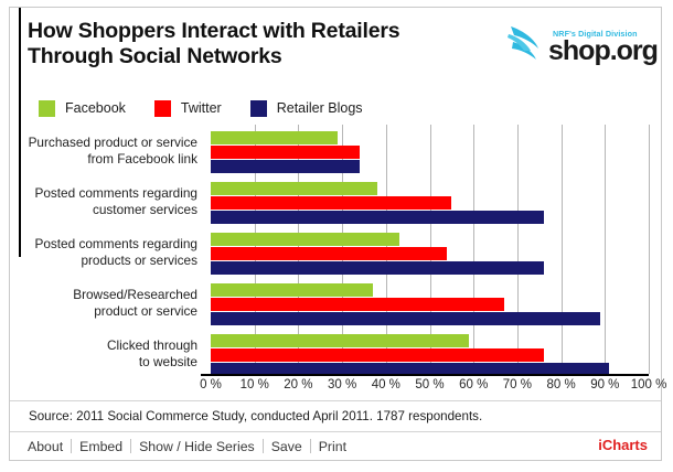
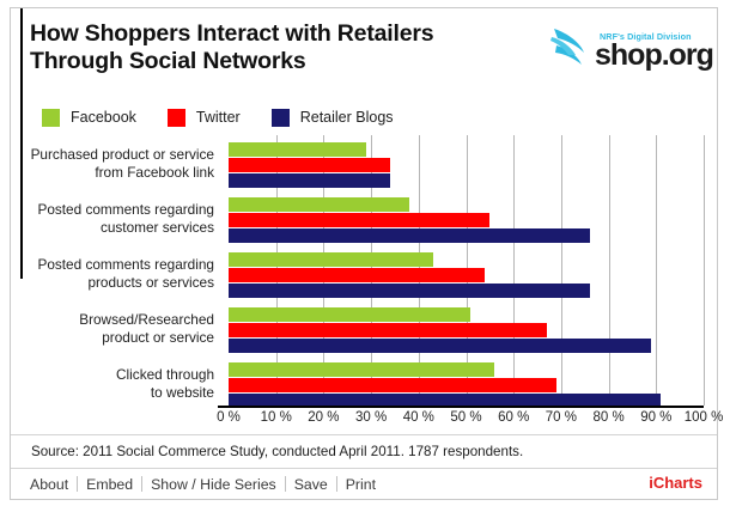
Facebook/Browsed/Researched product or service: 37% -> 51%
Facebook/Clicked through to website: 59% -> 56%
Twitter/Clicked through to website: 76% -> 69%
